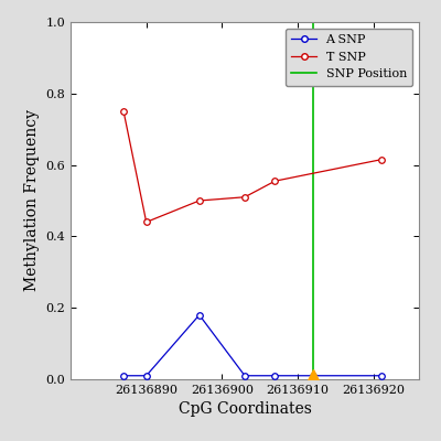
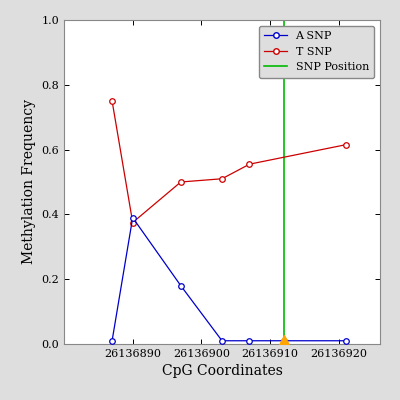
T SNP/26136890: 0.440 -> 0.375
A SNP/26136890: 0.01 -> 0.39
